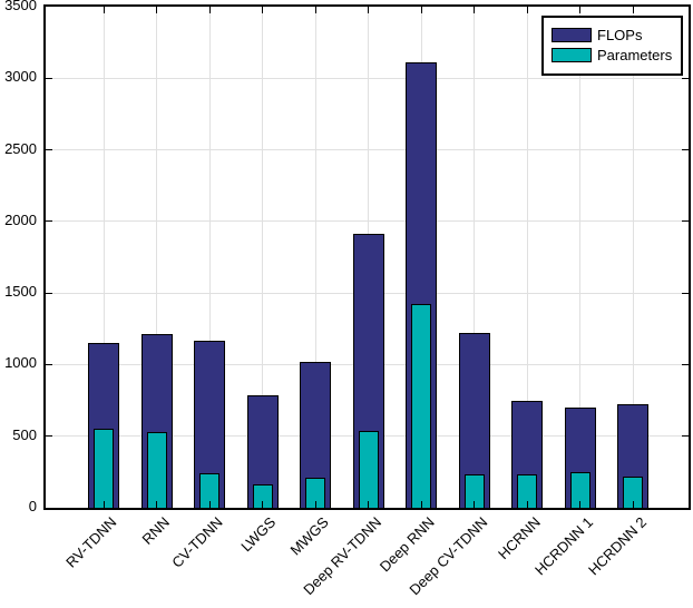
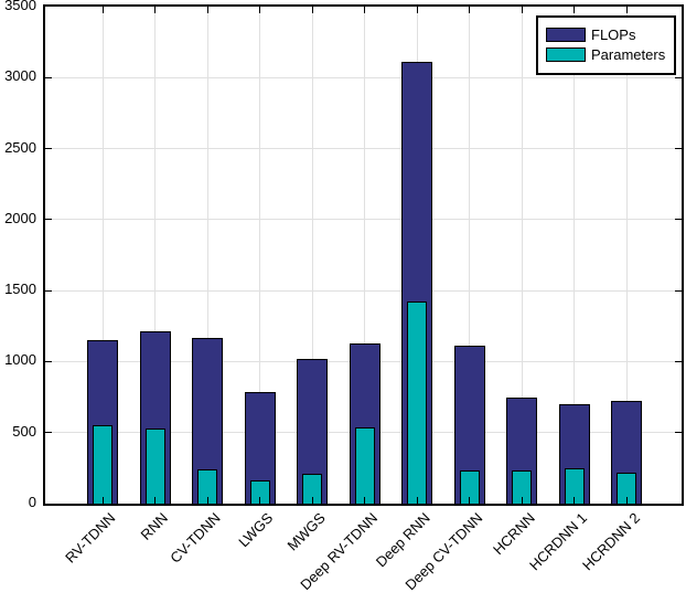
FLOPs/Deep RV-TDNN: 1910 -> 1120
FLOPs/Deep CV-TDNN: 1220 -> 1110
